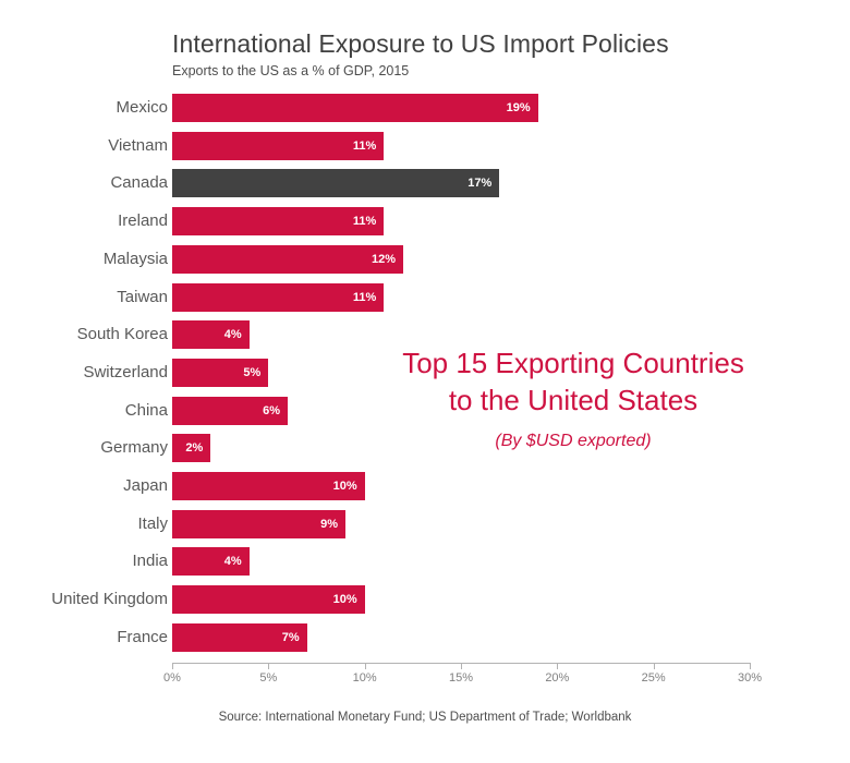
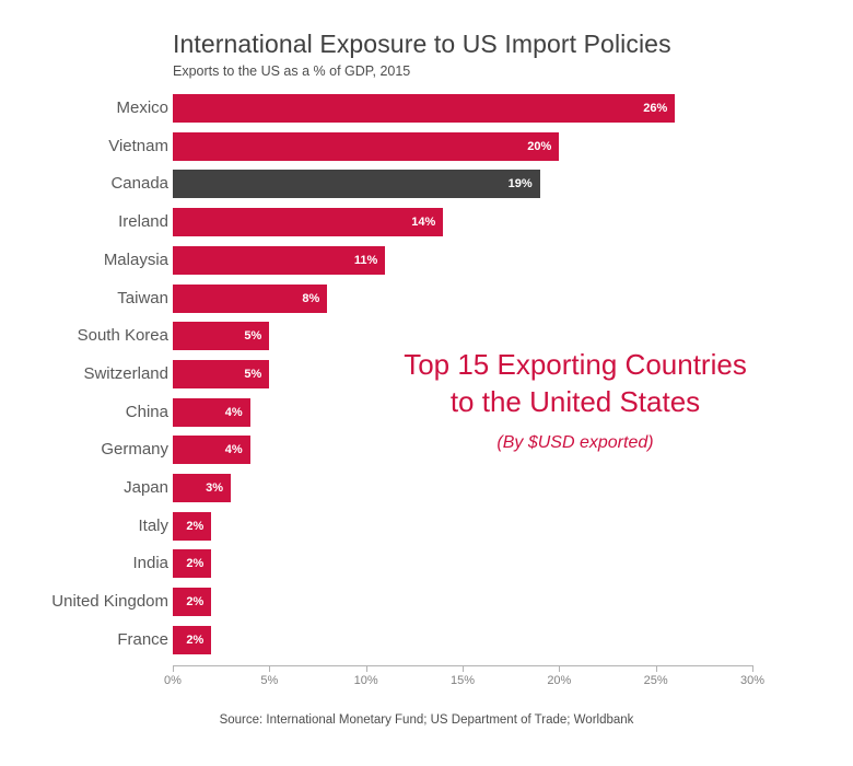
Mexico: 19% -> 26%
Vietnam: 11% -> 20%
Canada: 17% -> 19%
Ireland: 11% -> 14%
Malaysia: 12% -> 11%
Taiwan: 11% -> 8%
South Korea: 4% -> 5%
China: 6% -> 4%
Germany: 2% -> 4%
Japan: 10% -> 3%
Italy: 9% -> 2%
India: 4% -> 2%
United Kingdom: 10% -> 2%
France: 7% -> 2%
